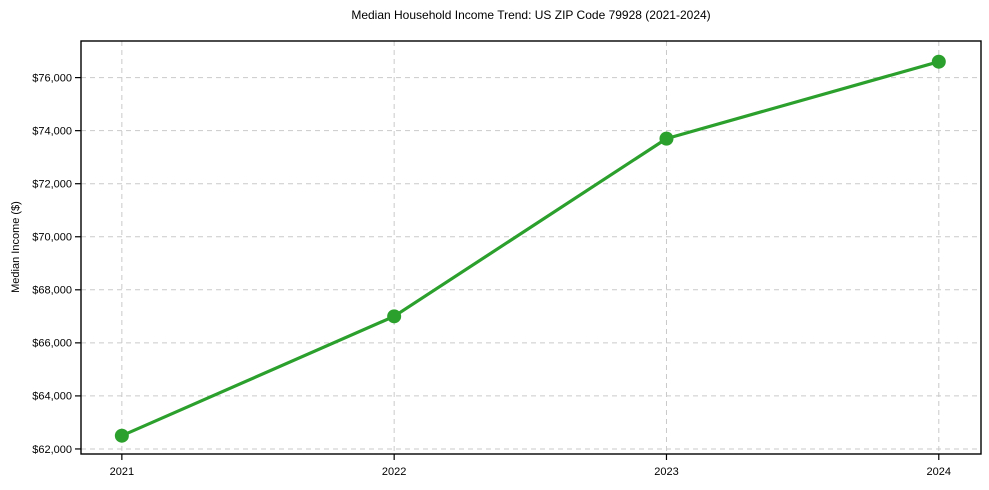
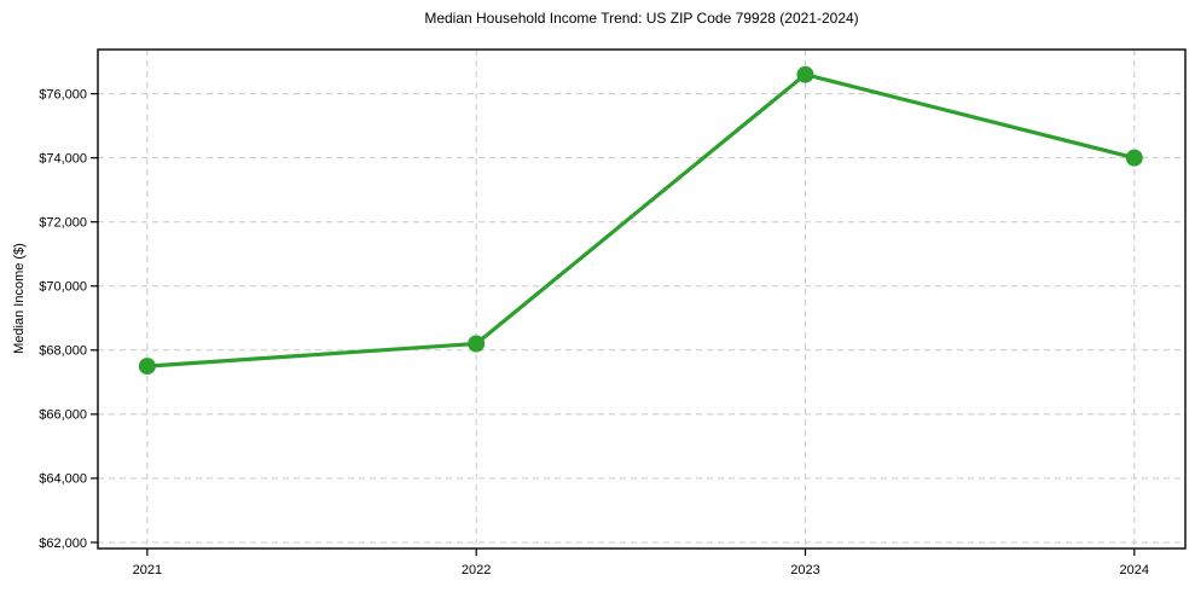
2021: $62500 -> $67500
2022: $67000 -> $68200
2023: $73700 -> $76600
2024: $76600 -> $74000
